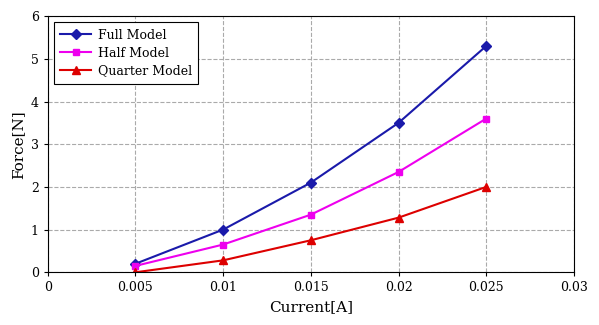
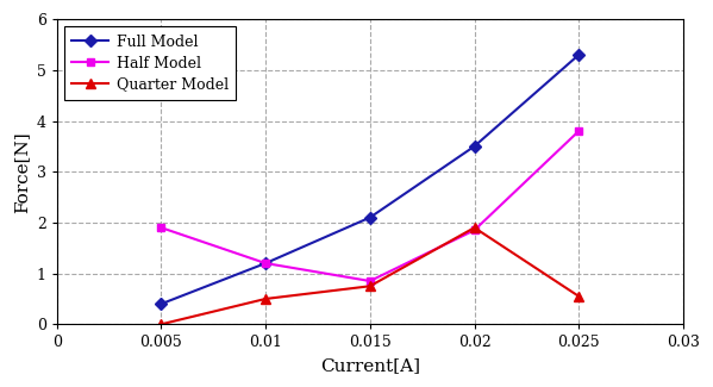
Full Model/0.005: 0.2 -> 0.4
Half Model/0.005: 0.15 -> 1.90
Full Model/0.01: 1.0 -> 1.2
Half Model/0.01: 0.65 -> 1.20
Quarter Model/0.01: 0.28 -> 0.50
Half Model/0.015: 1.35 -> 0.85
Half Model/0.02: 2.35 -> 1.85
Quarter Model/0.02: 1.28 -> 1.90
Half Model/0.025: 3.60 -> 3.80
Quarter Model/0.025: 2.00 -> 0.55
